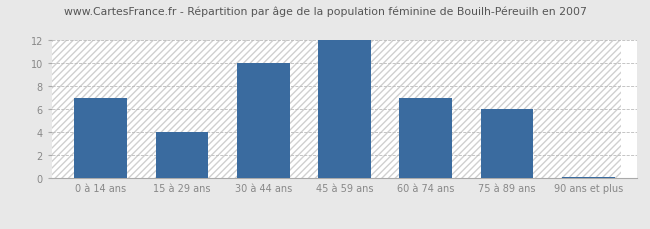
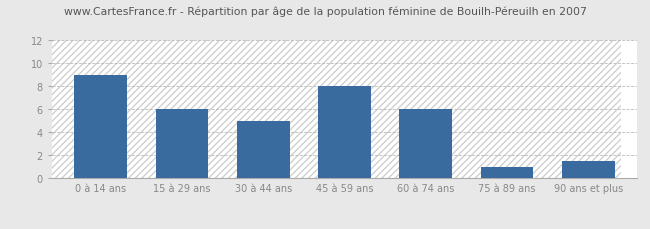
0 à 14 ans: 7.0 -> 9.0
15 à 29 ans: 4.0 -> 6.0
30 à 44 ans: 10.0 -> 5.0
45 à 59 ans: 12.0 -> 8.0
60 à 74 ans: 7.0 -> 6.0
75 à 89 ans: 6.0 -> 1.0
90 ans et plus: 0.1 -> 1.5
